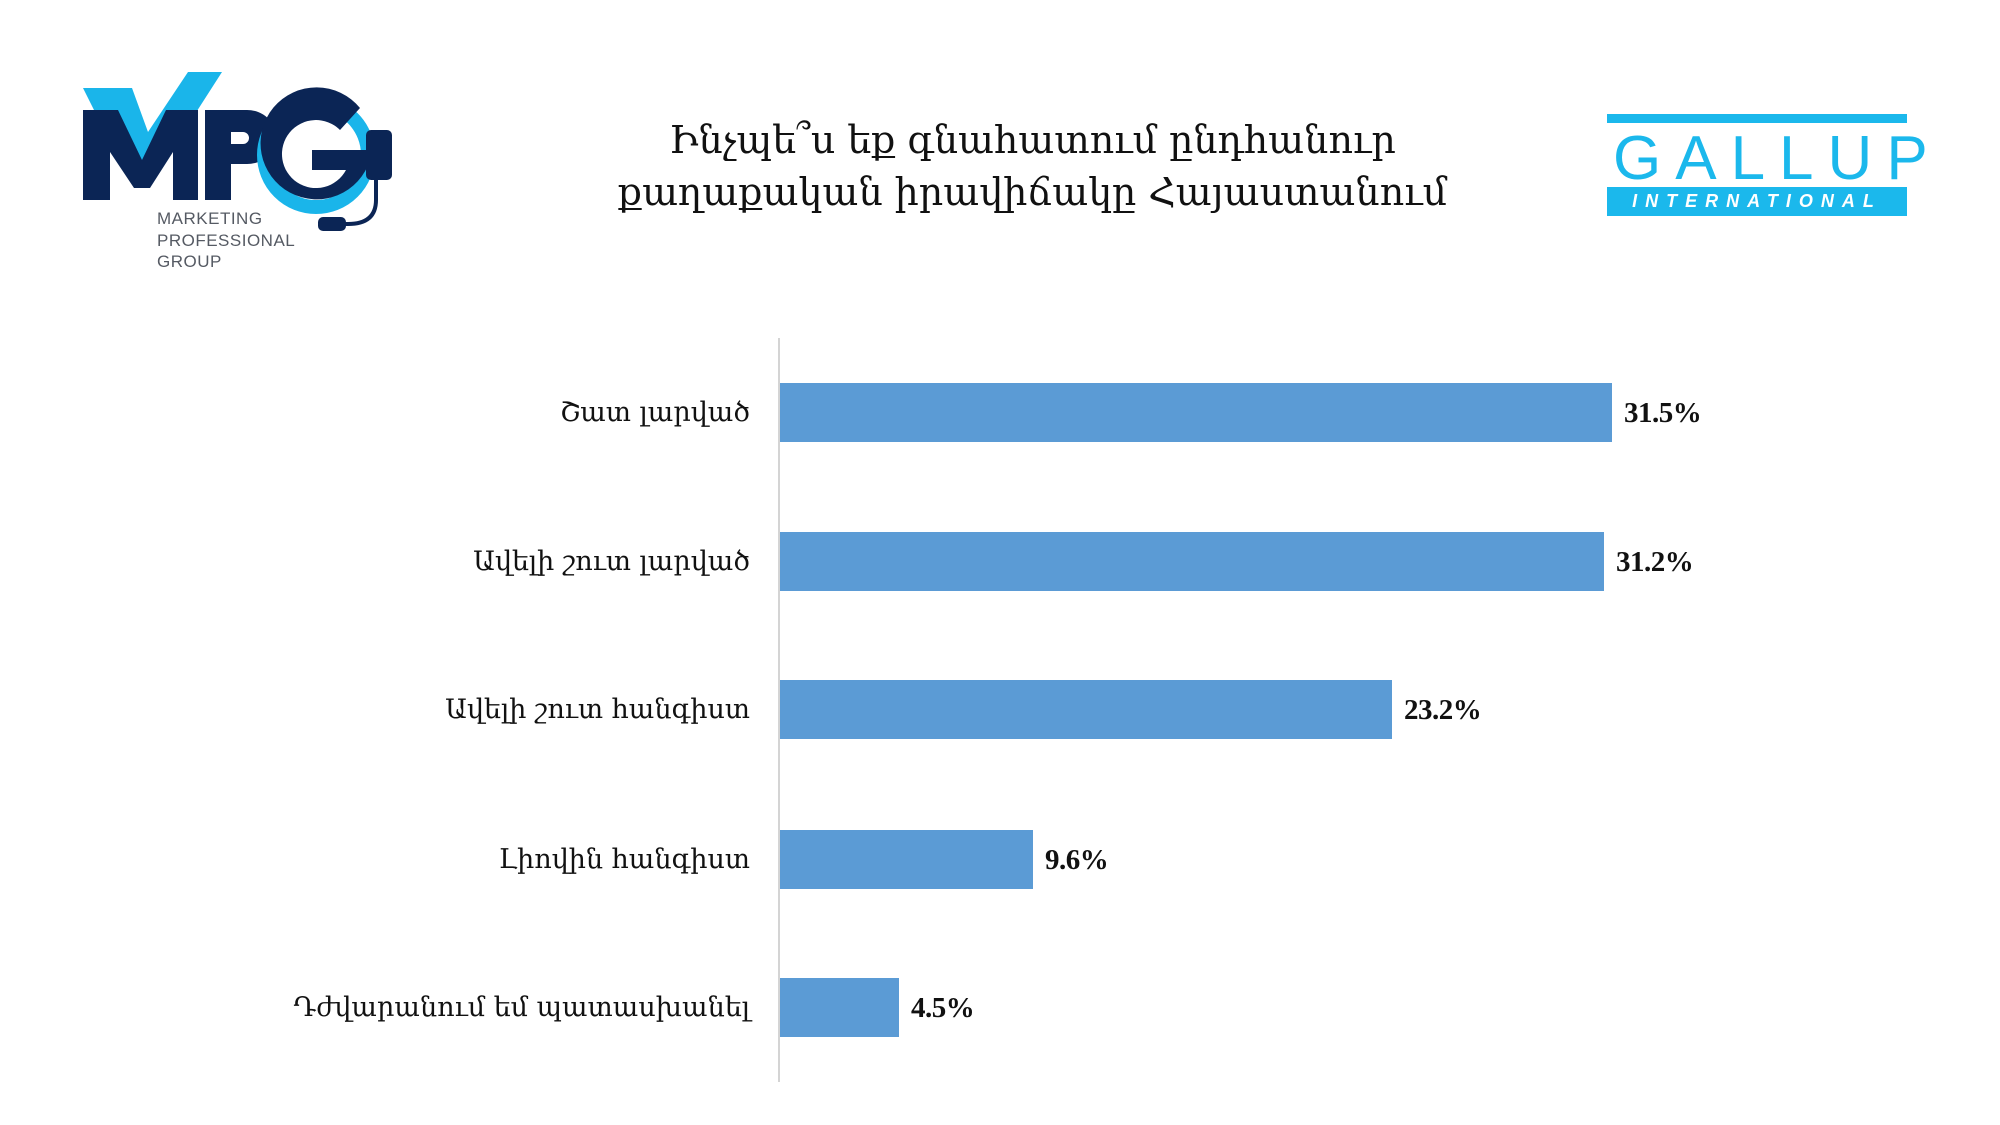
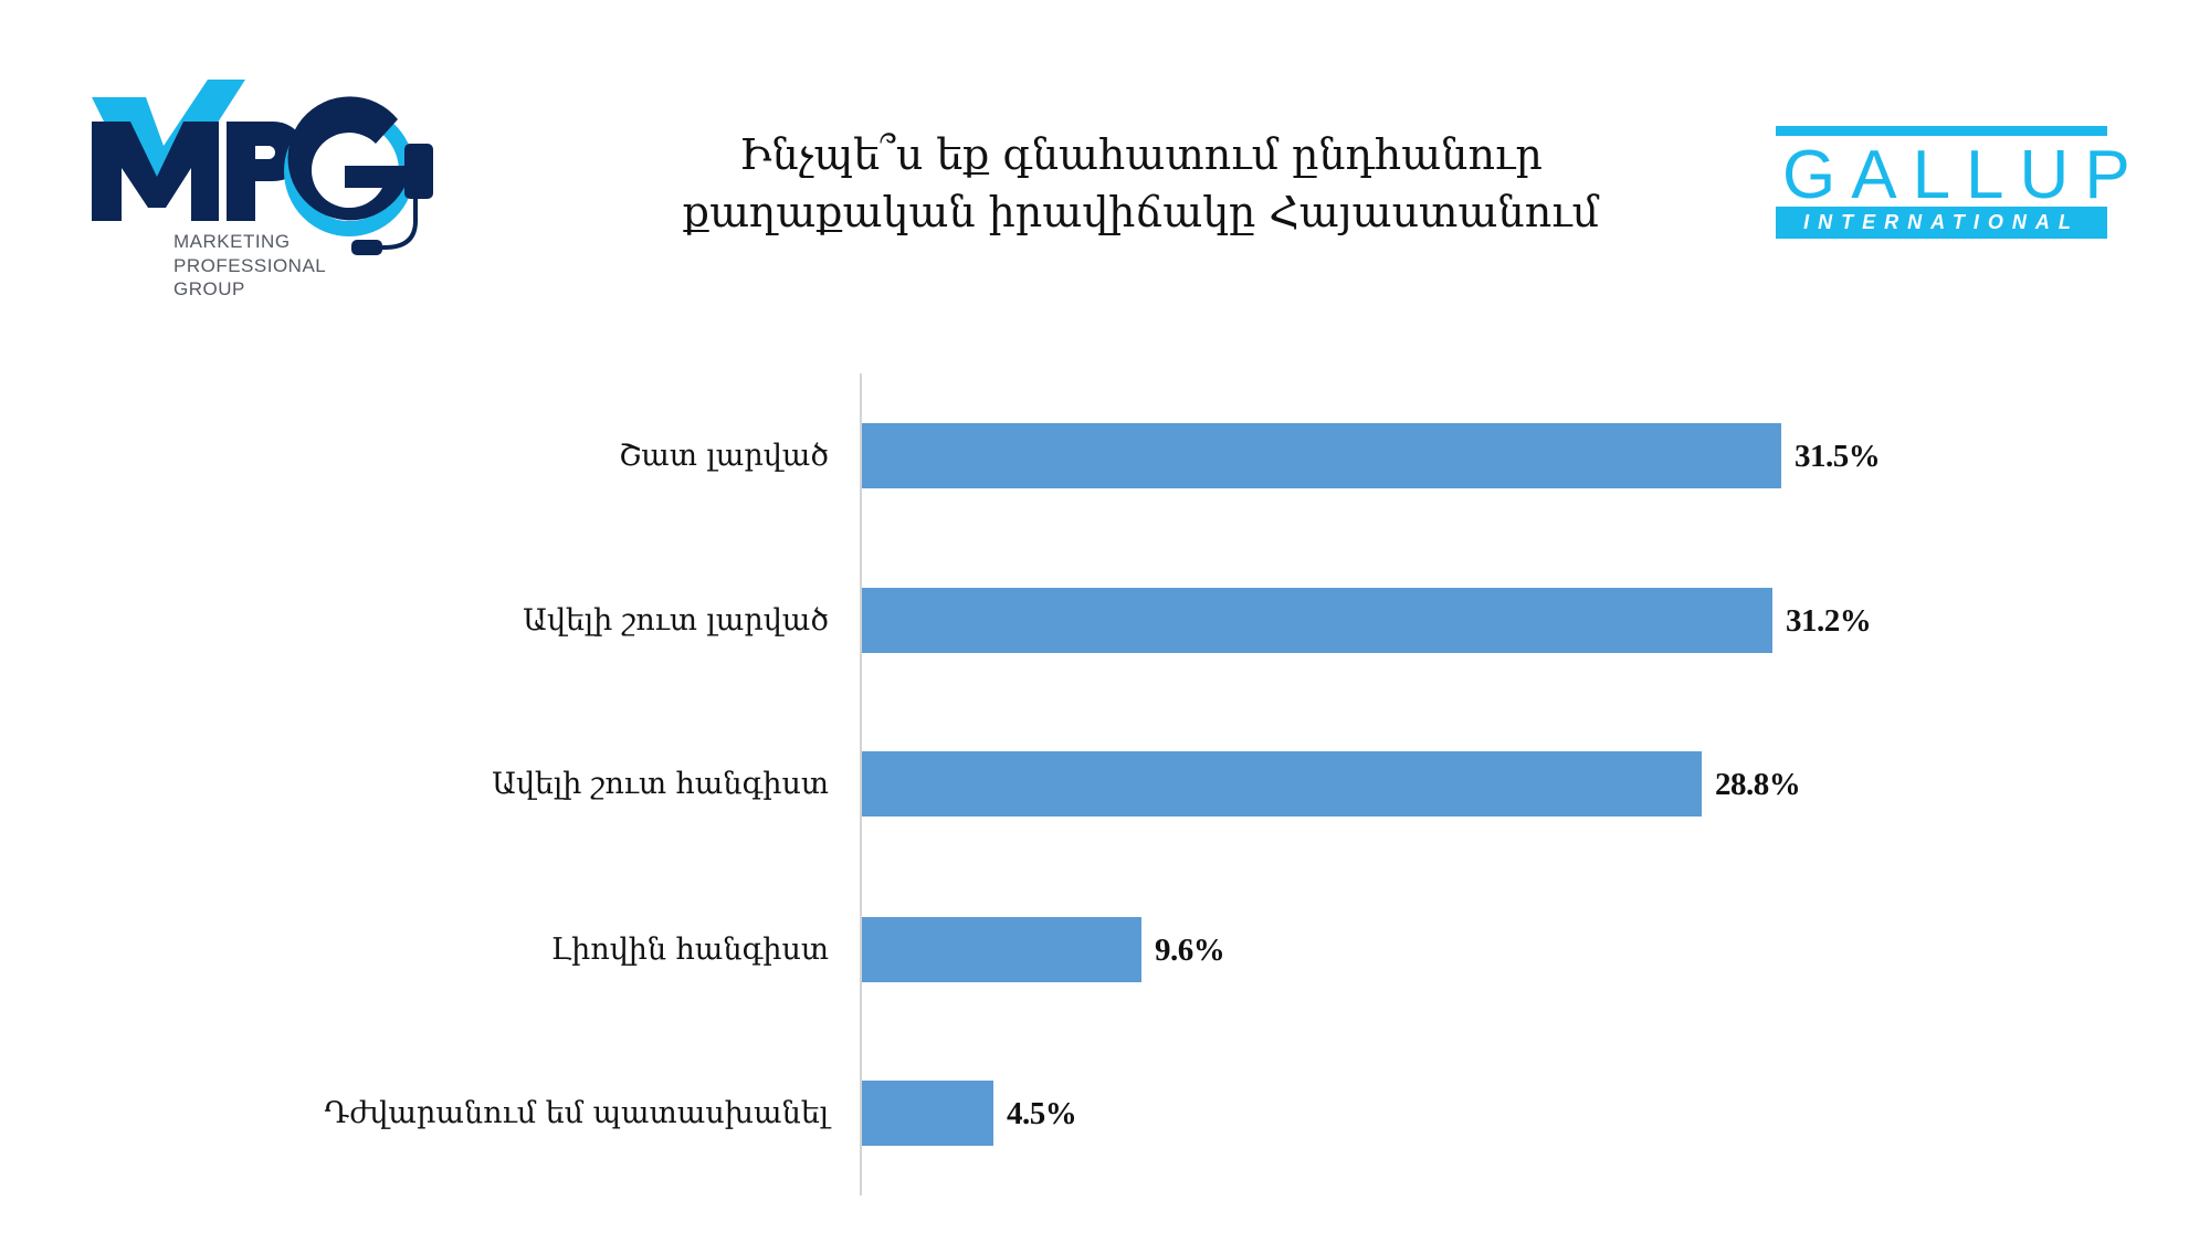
Ավելի շուտ հանգիստ: 23.2% -> 28.8%
